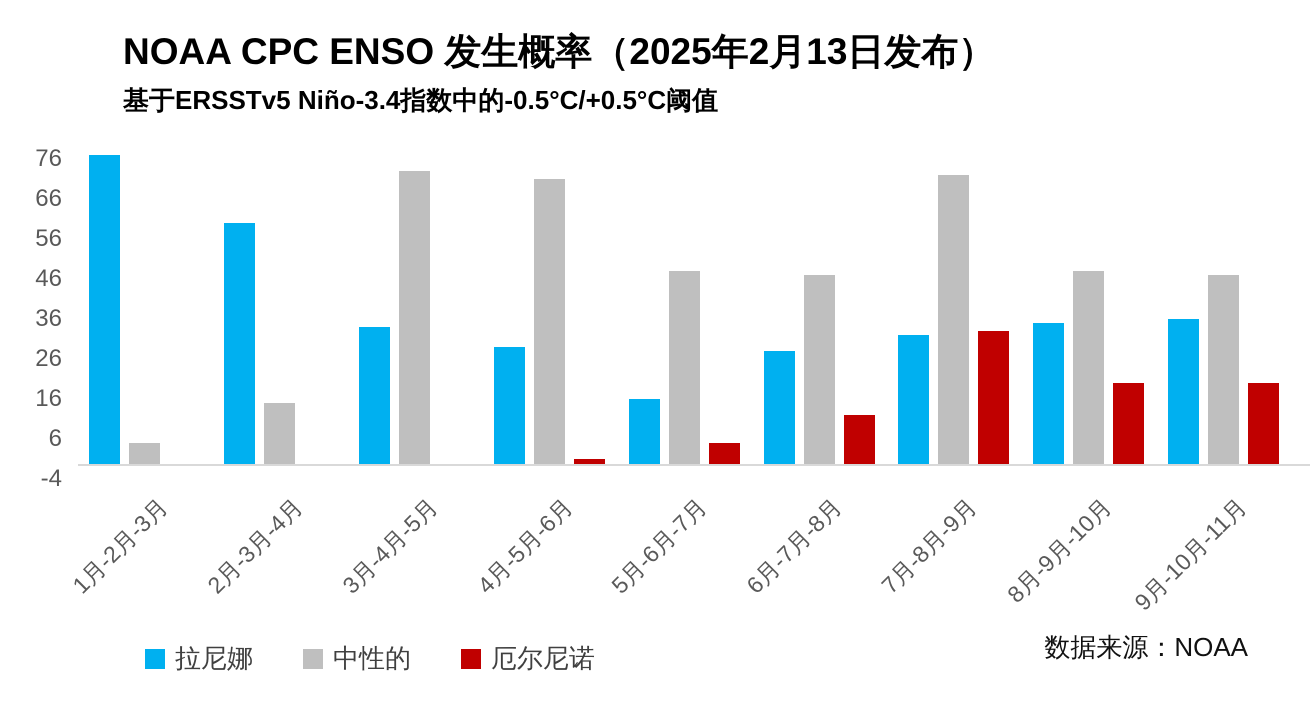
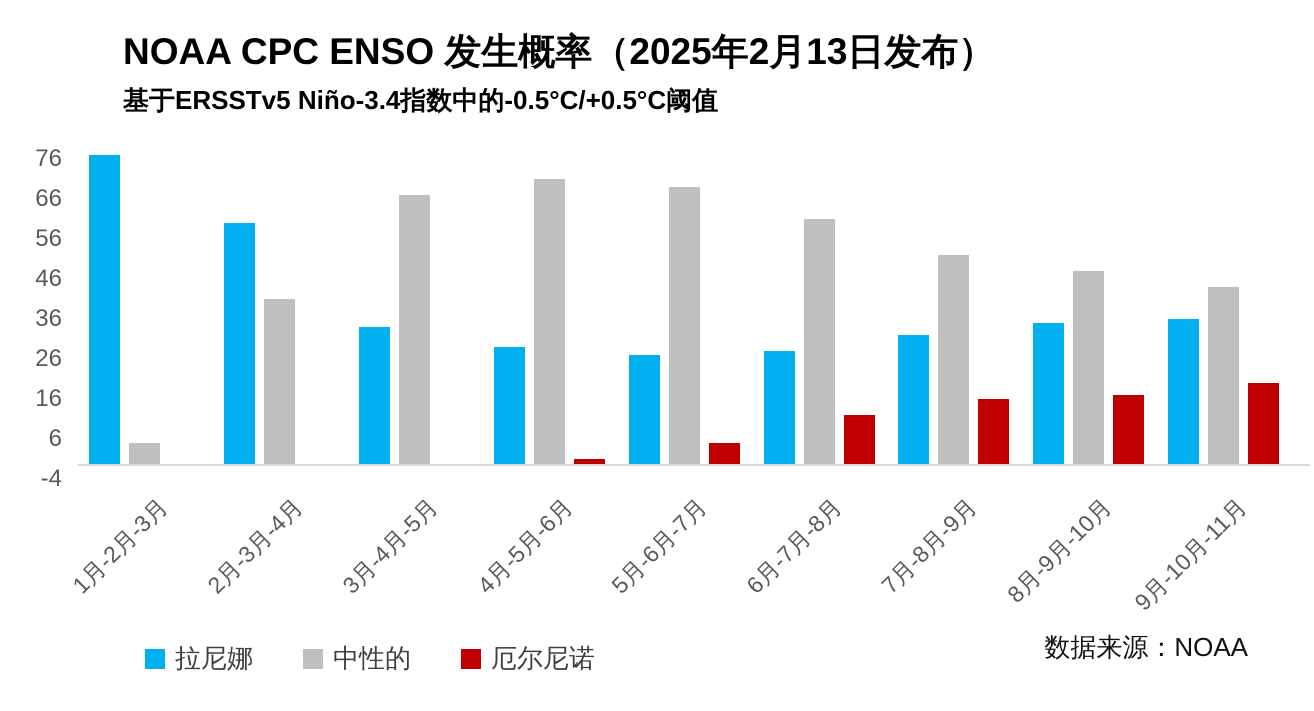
中性的/2月-3月-4月: 15 -> 41
中性的/3月-4月-5月: 73 -> 67
拉尼娜/5月-6月-7月: 16 -> 27
中性的/5月-6月-7月: 48 -> 69
中性的/6月-7月-8月: 47 -> 61
中性的/7月-8月-9月: 72 -> 52
厄尔尼诺/7月-8月-9月: 33 -> 16
厄尔尼诺/8月-9月-10月: 20 -> 17
中性的/9月-10月-11月: 47 -> 44
